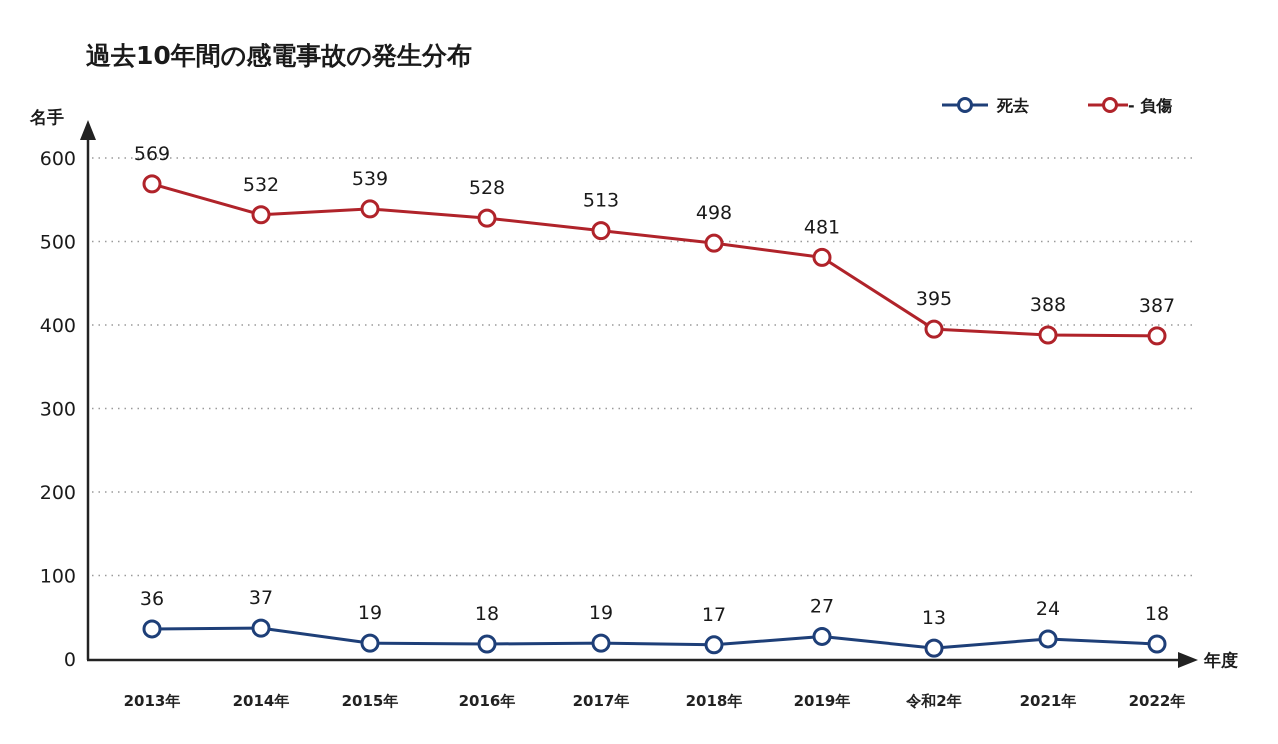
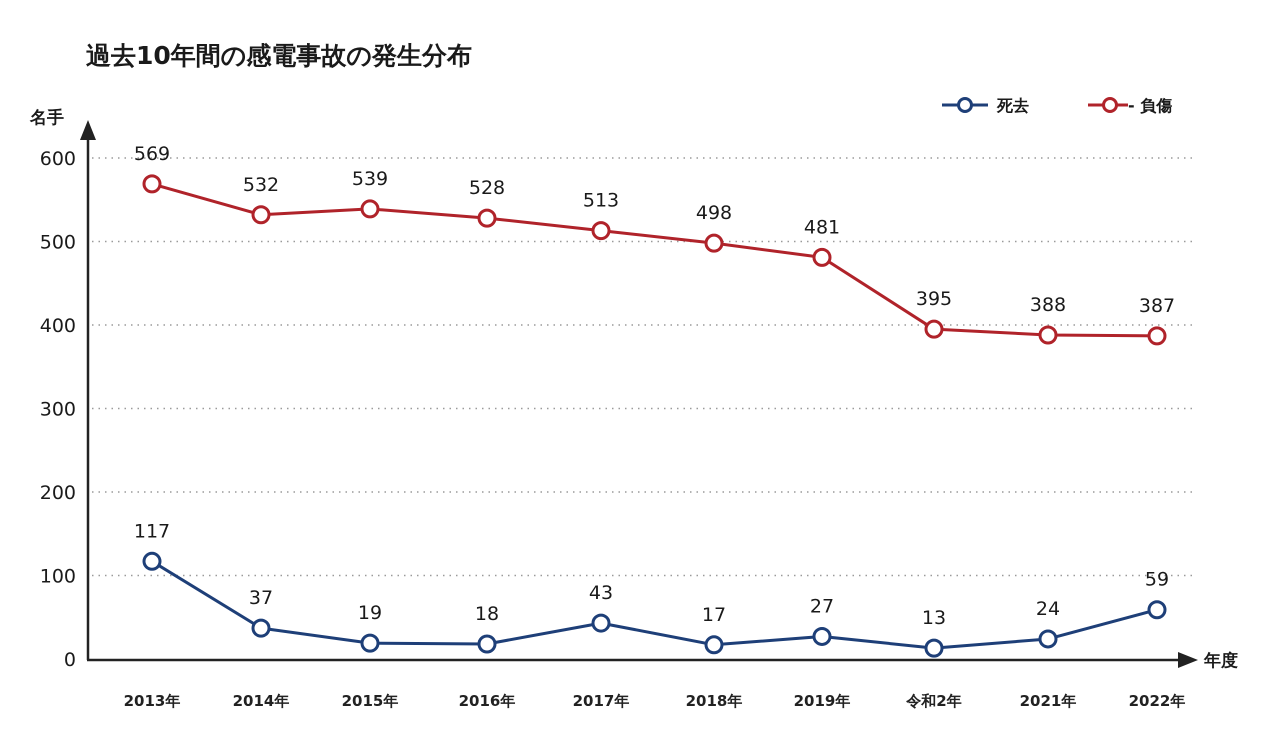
死去/2013年: 36 -> 117
死去/2017年: 19 -> 43
死去/2022年: 18 -> 59
